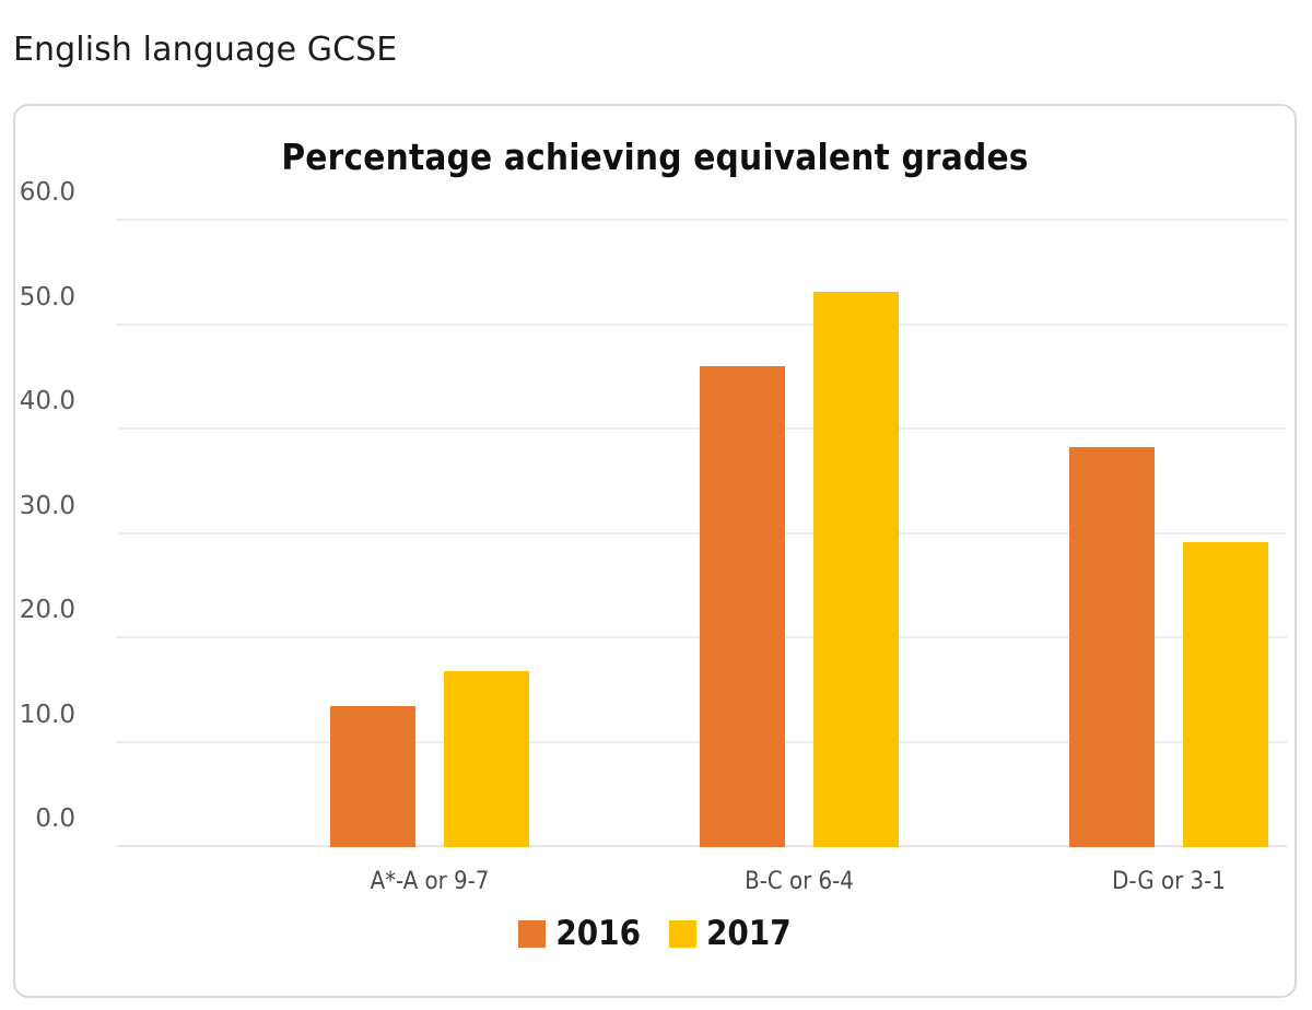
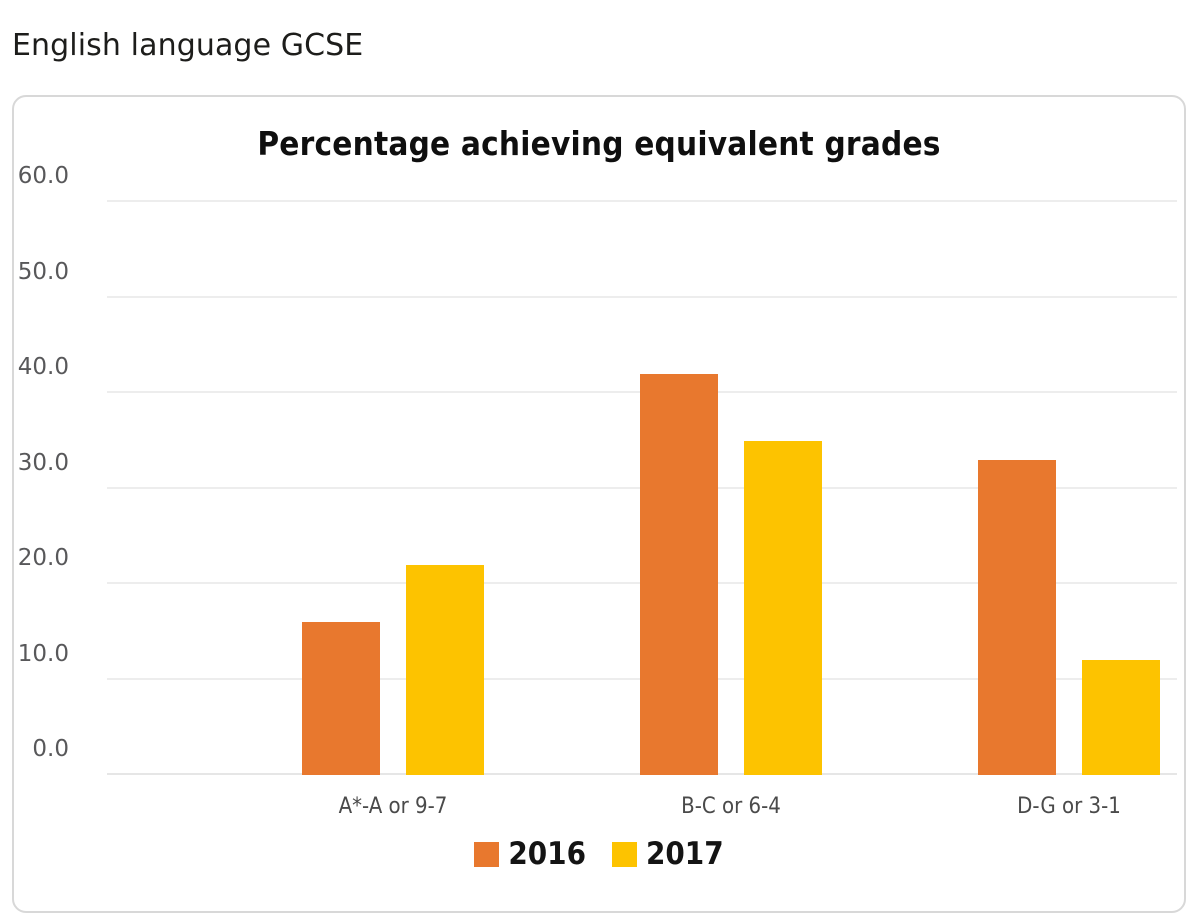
2016/A*-A or 9-7: 14 -> 16
2017/A*-A or 9-7: 17 -> 22
2016/B-C or 6-4: 46 -> 42
2017/B-C or 6-4: 53 -> 35
2016/D-G or 3-1: 38 -> 33
2017/D-G or 3-1: 29 -> 12
